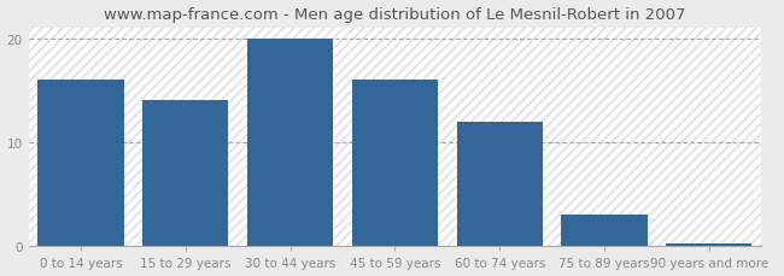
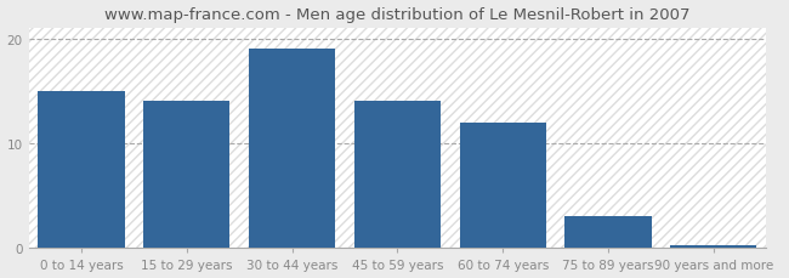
0 to 14 years: 16.0 -> 15.0
30 to 44 years: 20.0 -> 19.0
45 to 59 years: 16.0 -> 14.0
